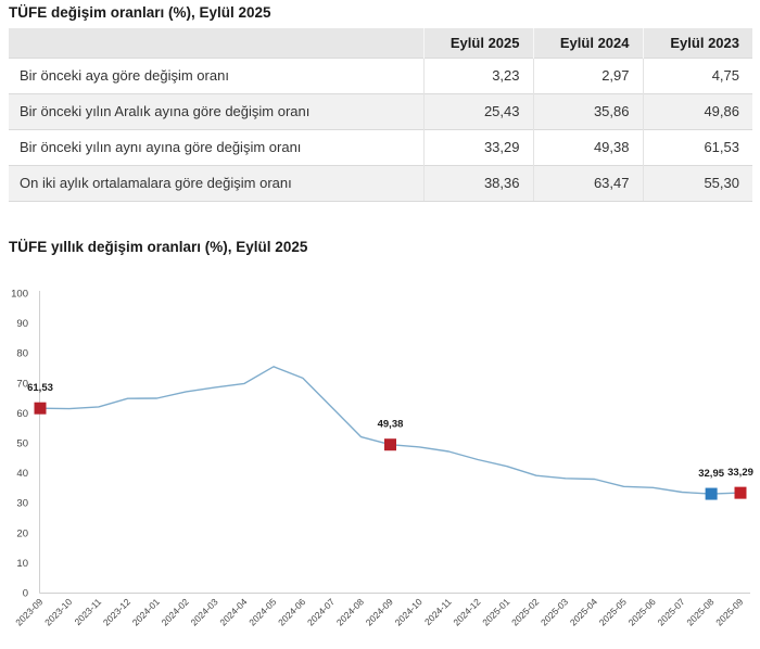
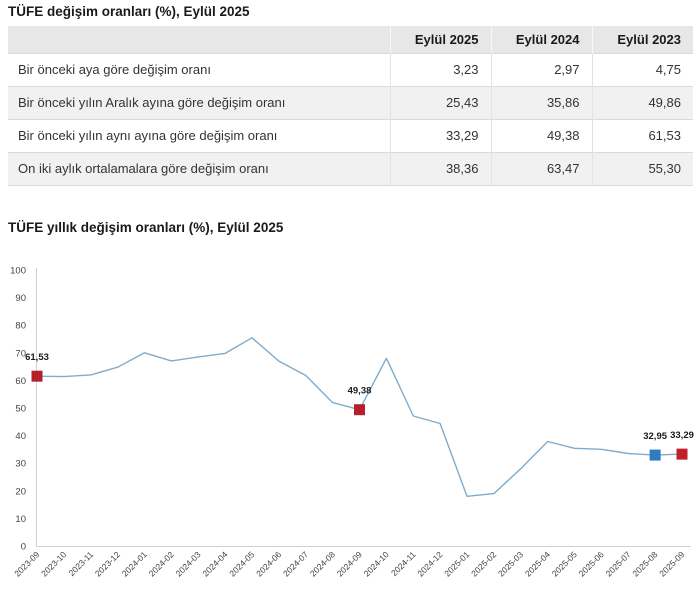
2024-01: 65 -> 70
2024-06: 72 -> 67
2024-10: 49 -> 68
2025-01: 42 -> 18
2025-02: 39 -> 19
2025-03: 38 -> 28
